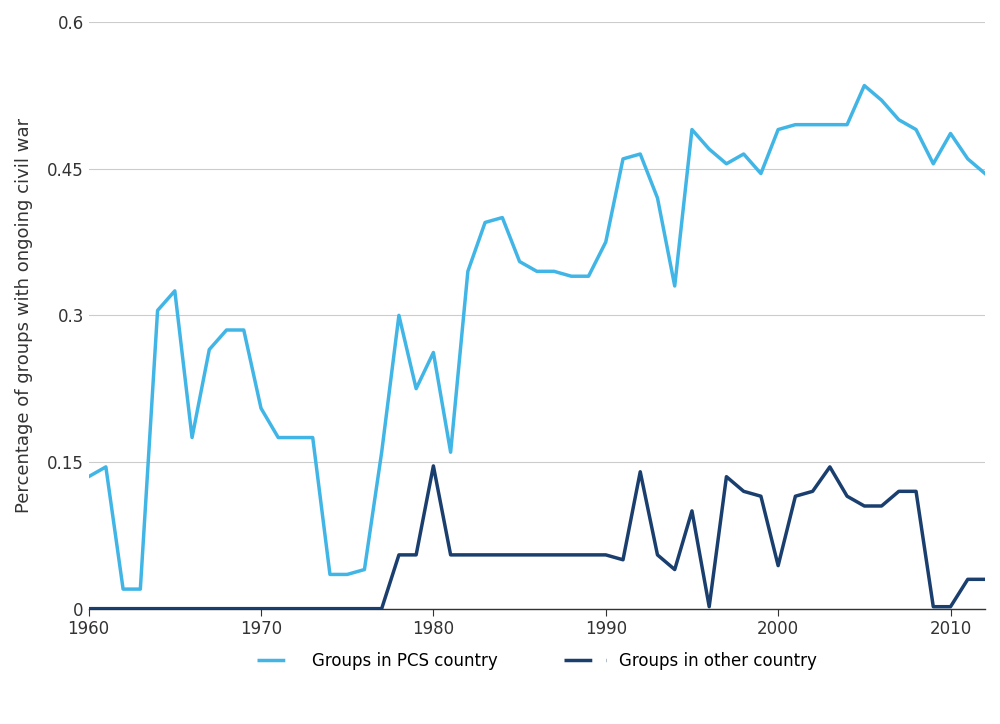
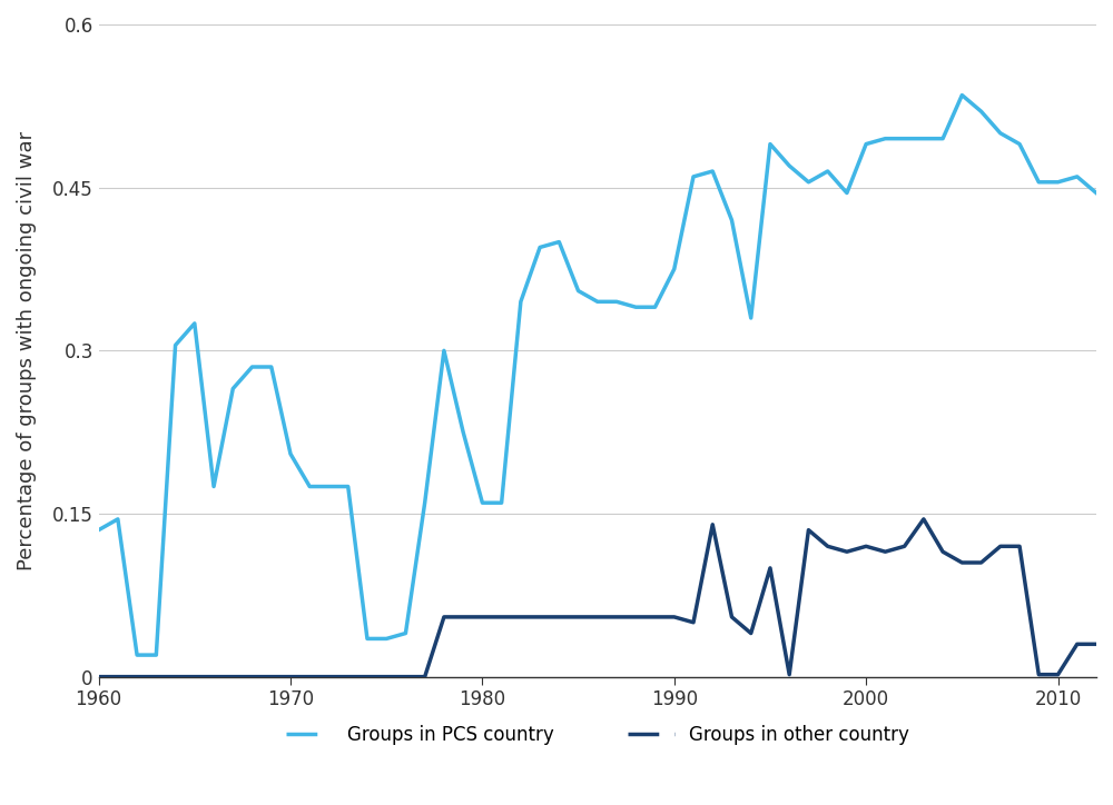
Groups in PCS country/1980: 0.262 -> 0.160
Groups in other country/1980: 0.146 -> 0.055
Groups in other country/2000: 0.044 -> 0.120
Groups in PCS country/2010: 0.486 -> 0.455
